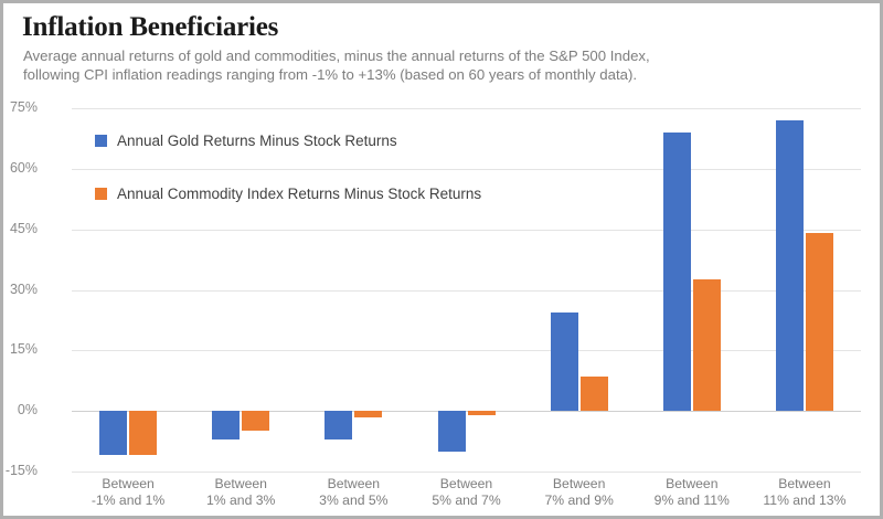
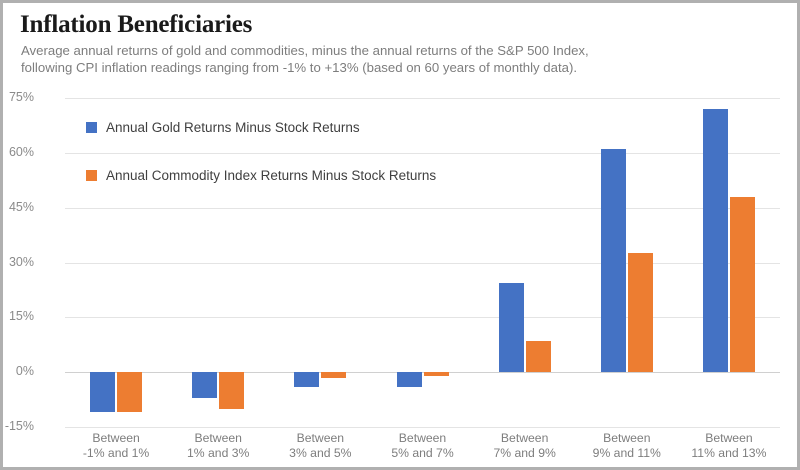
Annual Commodity Index Returns Minus Stock Returns/Between 1% and 3%: -5% -> -10%
Annual Gold Returns Minus Stock Returns/Between 3% and 5%: -7% -> -4%
Annual Gold Returns Minus Stock Returns/Between 5% and 7%: -10% -> -4%
Annual Gold Returns Minus Stock Returns/Between 9% and 11%: 69% -> 61%
Annual Commodity Index Returns Minus Stock Returns/Between 11% and 13%: 44% -> 48%
